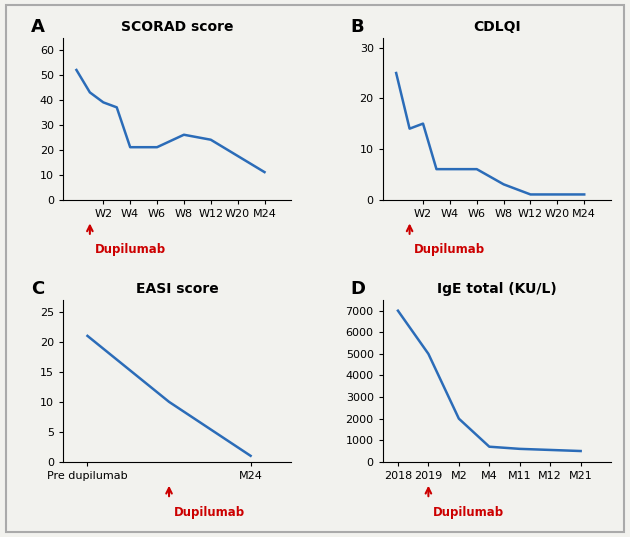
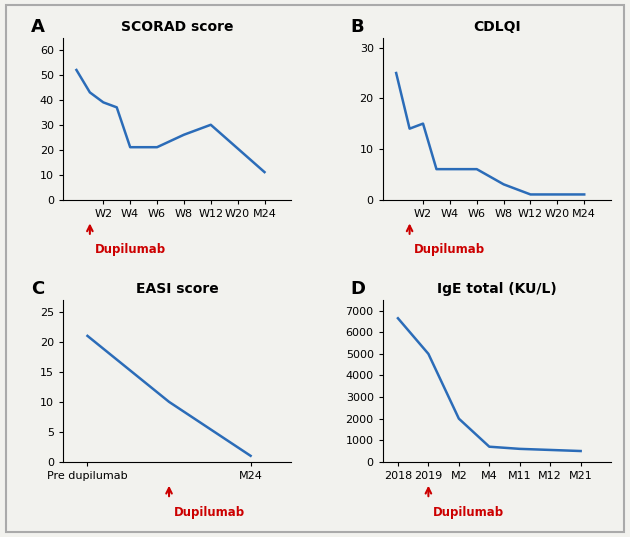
SCORAD score/W12: 24 -> 30
IgE total (KU/L)/2018: 7000 -> 6650
